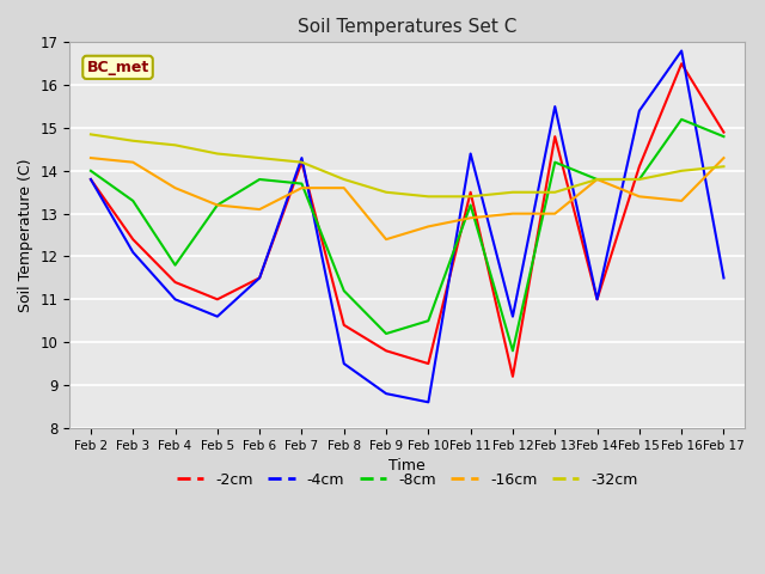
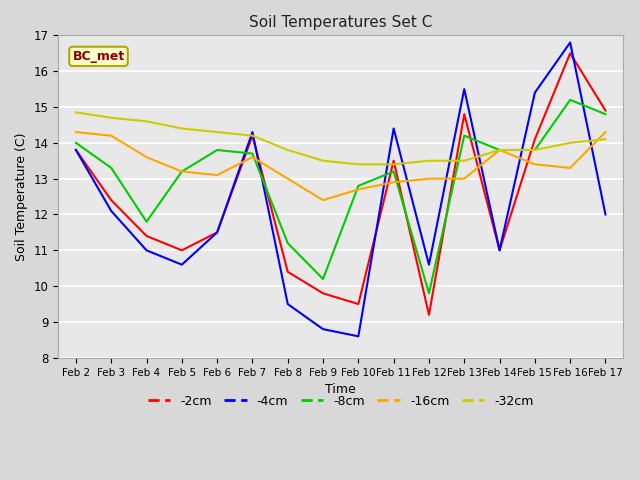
-16cm/Feb 8: 13.6 -> 13.0
-8cm/Feb 10: 10.5 -> 12.8
-4cm/Feb 17: 11.5 -> 12.0
